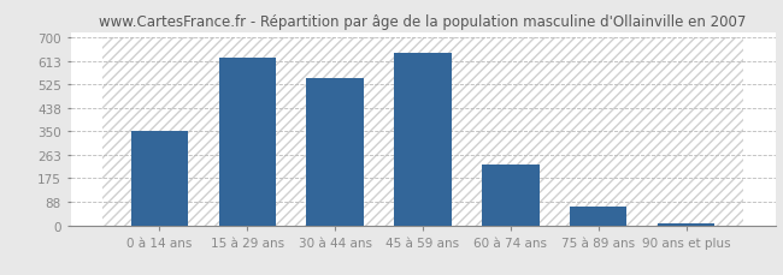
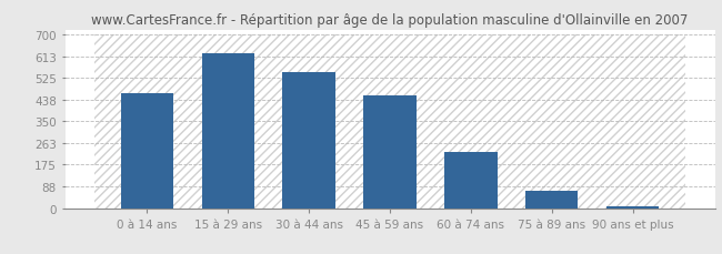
0 à 14 ans: 350 -> 462
45 à 59 ans: 640 -> 455
